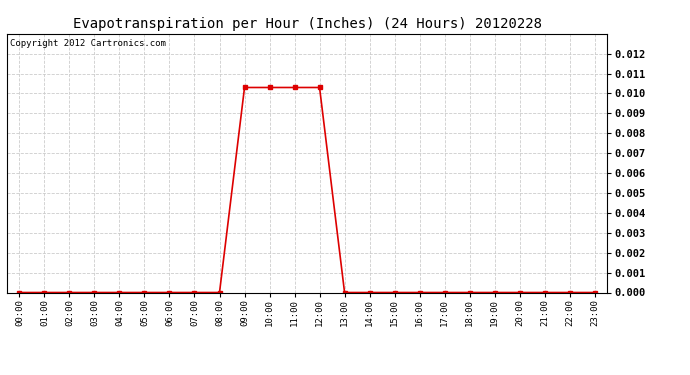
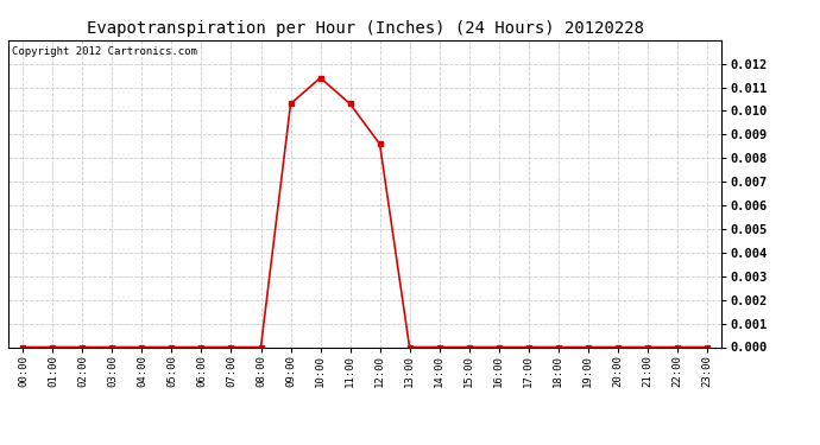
10:00: 0.0103 -> 0.0114
12:00: 0.0103 -> 0.0086
